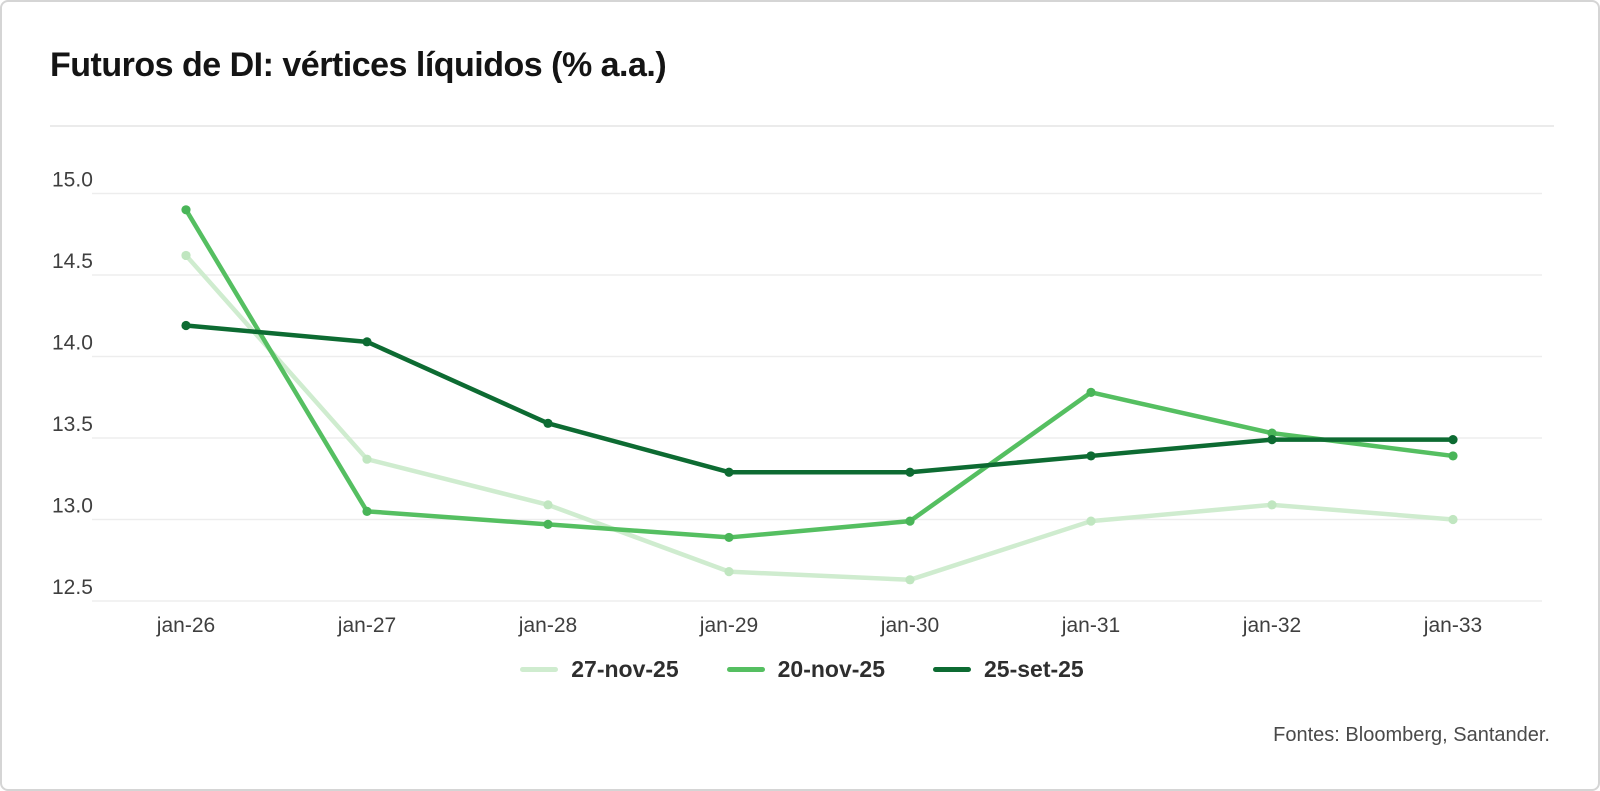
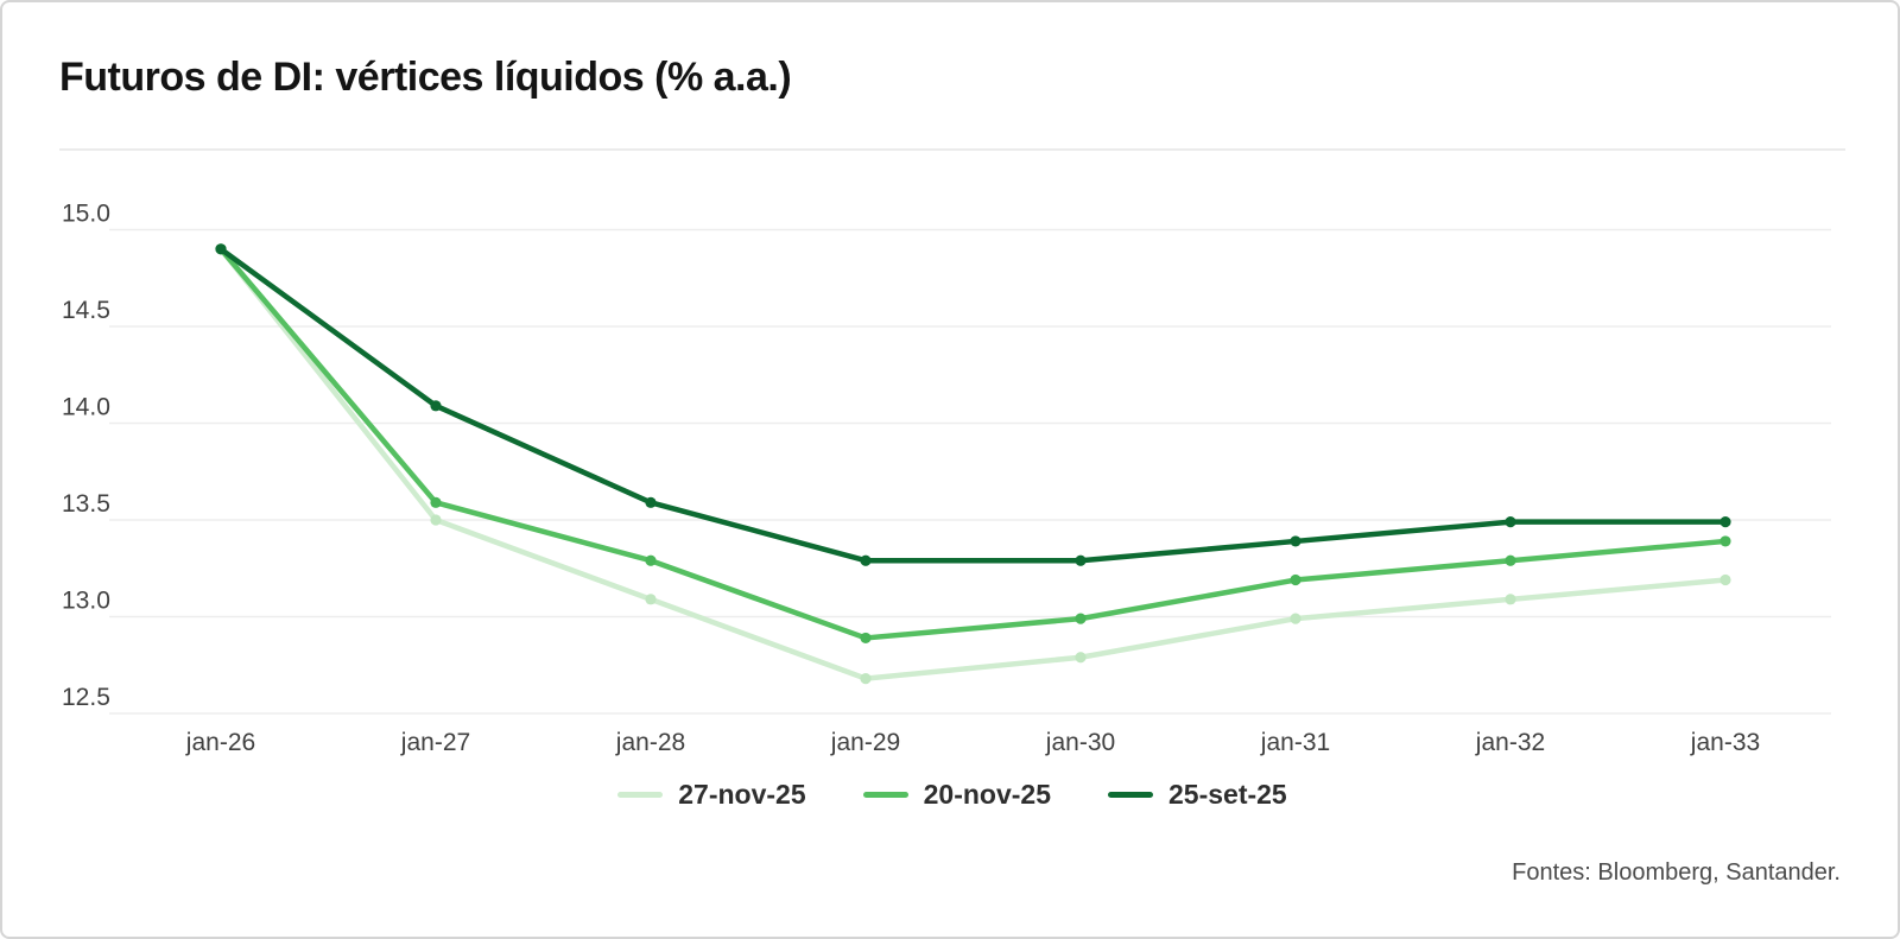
27-nov-25/jan-26: 14.62 -> 14.90
25-set-25/jan-26: 14.19 -> 14.90
27-nov-25/jan-27: 13.37 -> 13.50
20-nov-25/jan-27: 13.05 -> 13.59
20-nov-25/jan-28: 12.97 -> 13.29
27-nov-25/jan-30: 12.63 -> 12.79
20-nov-25/jan-31: 13.78 -> 13.19
20-nov-25/jan-32: 13.53 -> 13.29
27-nov-25/jan-33: 13.00 -> 13.19
